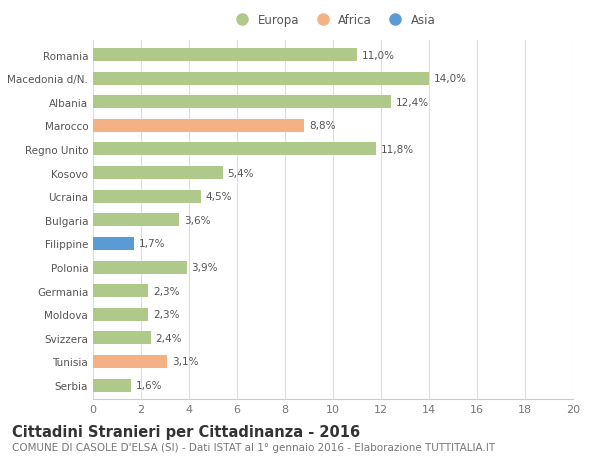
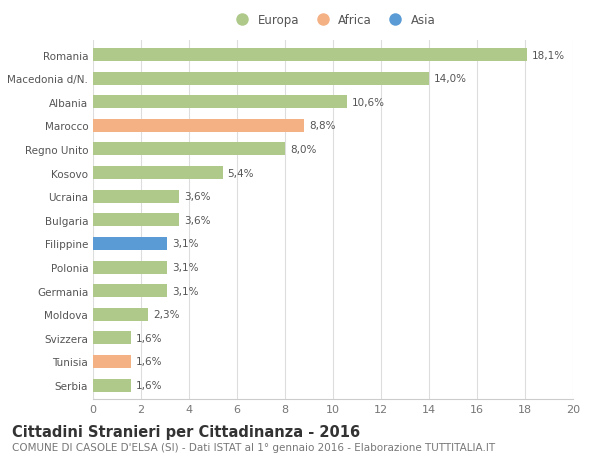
Romania: 11,0% -> 18,1%
Albania: 12,4% -> 10,6%
Regno Unito: 11,8% -> 8,0%
Ucraina: 4,5% -> 3,6%
Filippine: 1,7% -> 3,1%
Polonia: 3,9% -> 3,1%
Germania: 2,3% -> 3,1%
Svizzera: 2,4% -> 1,6%
Tunisia: 3,1% -> 1,6%
